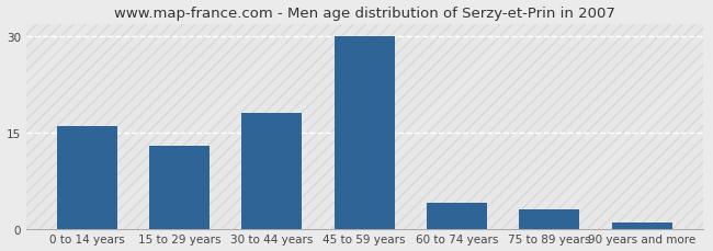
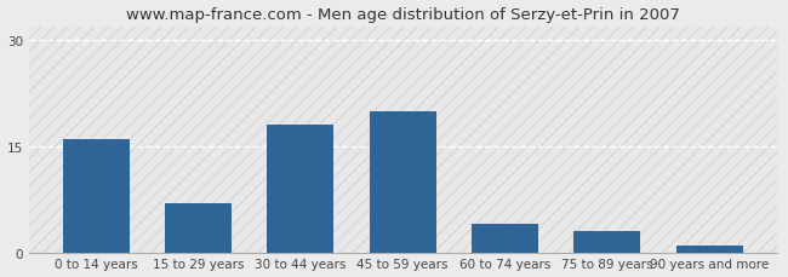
15 to 29 years: 13 -> 7
45 to 59 years: 30 -> 20
